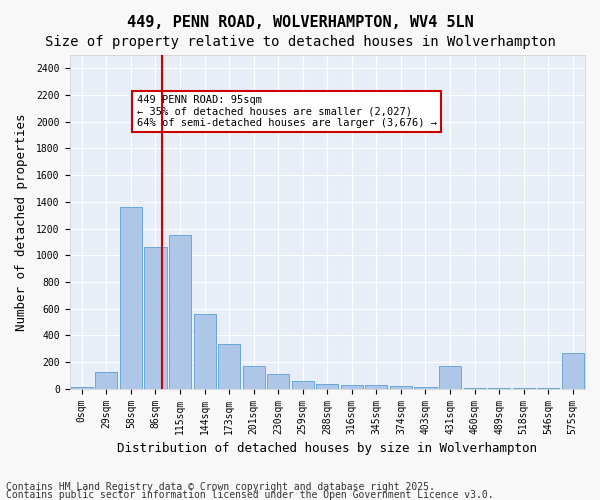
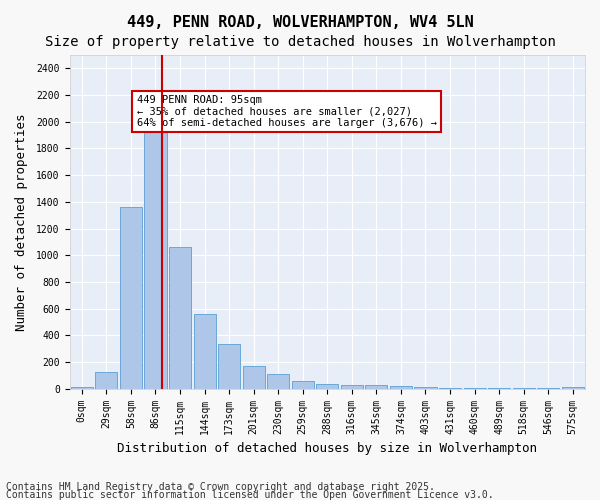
86sqm: 1060 -> 1920
115sqm: 1150 -> 1060
431sqm: 170 -> 0
575sqm: 270 -> 10
